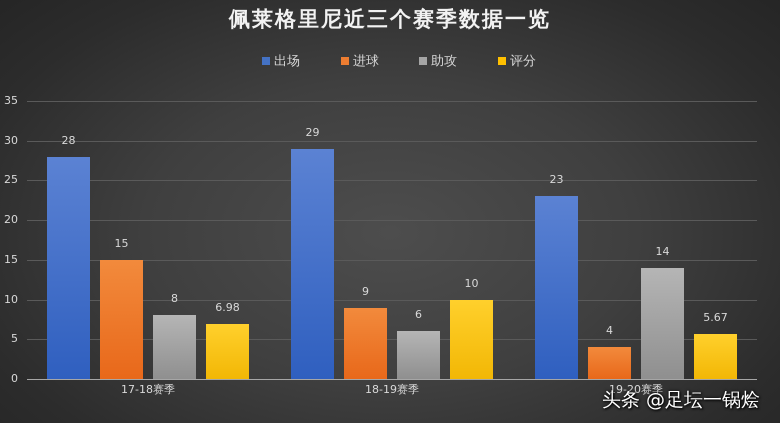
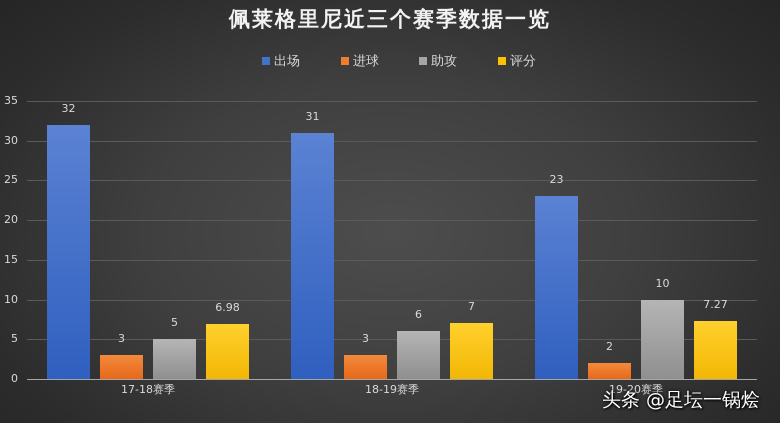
出场/17-18赛季: 28 -> 32
进球/17-18赛季: 15 -> 3
助攻/17-18赛季: 8 -> 5
出场/18-19赛季: 29 -> 31
进球/18-19赛季: 9 -> 3
评分/18-19赛季: 10 -> 7
进球/19-20赛季: 4 -> 2
助攻/19-20赛季: 14 -> 10
评分/19-20赛季: 5.67 -> 7.27
